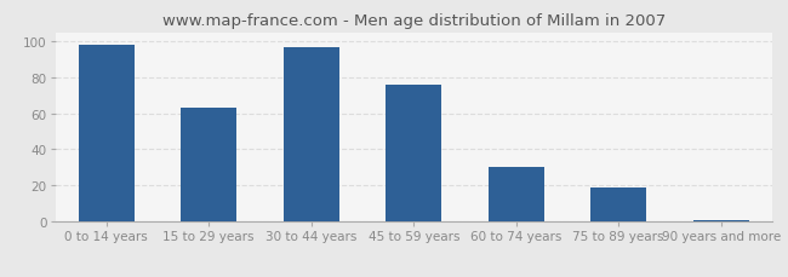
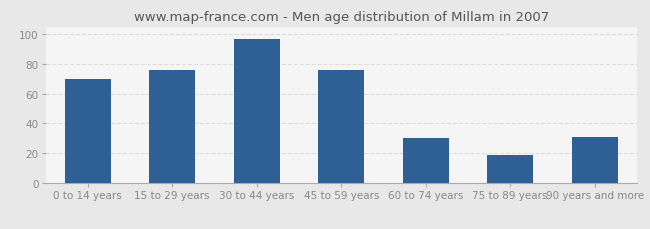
0 to 14 years: 98 -> 70
15 to 29 years: 63 -> 76
90 years and more: 1 -> 31
